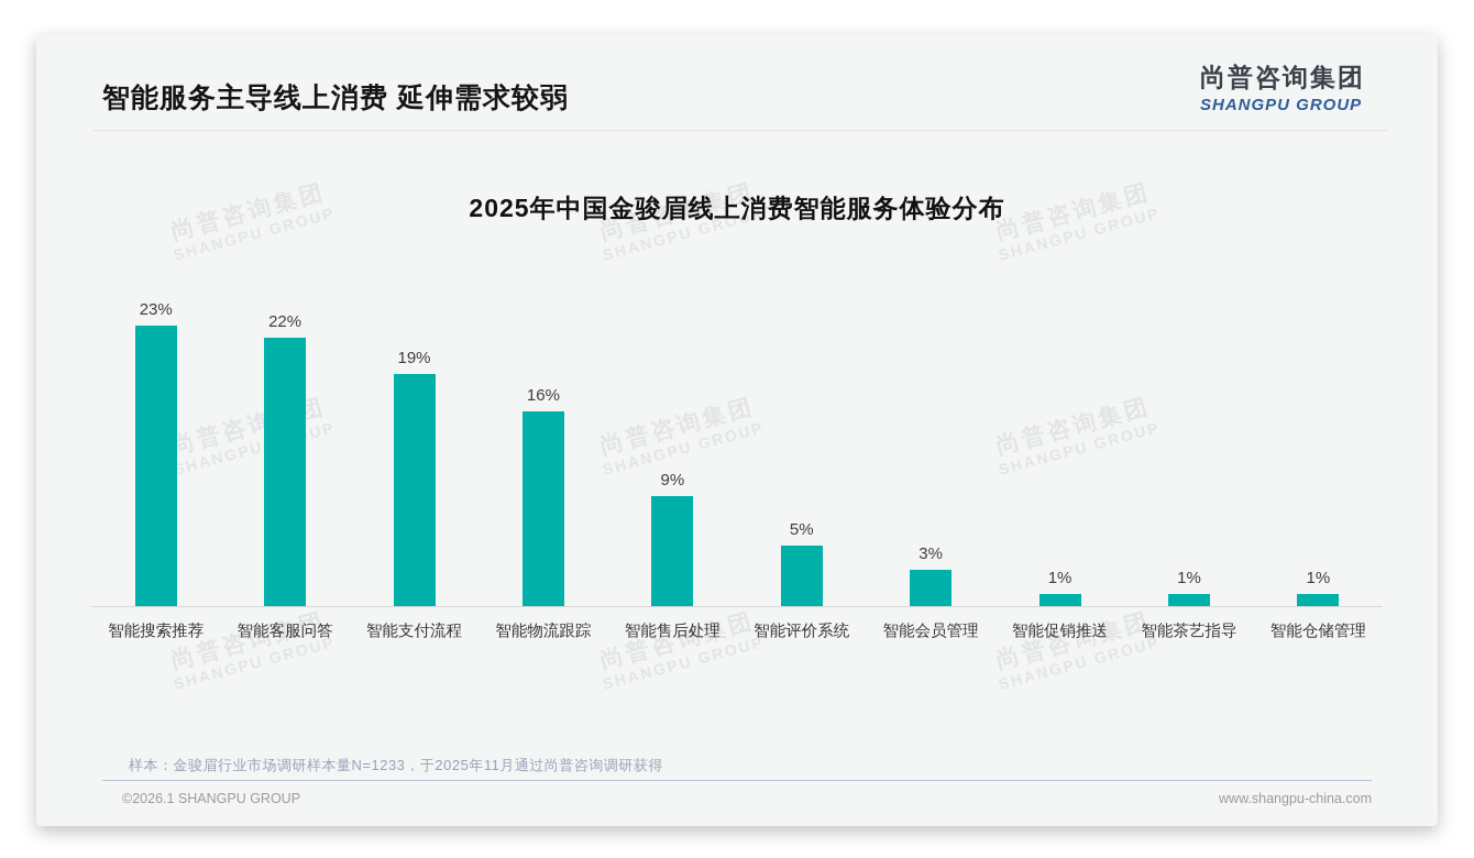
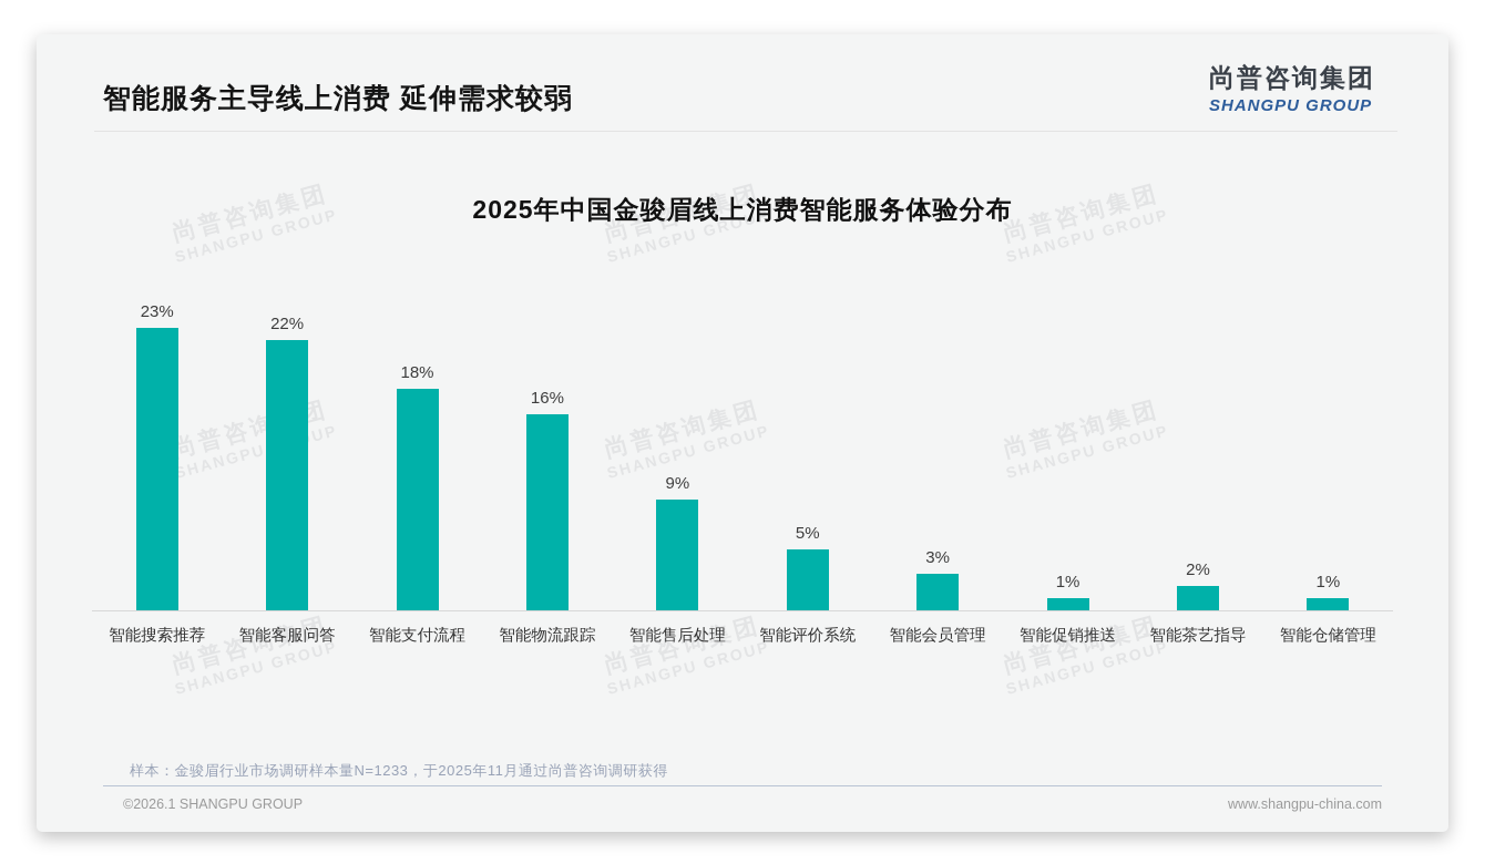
智能支付流程: 19% -> 18%
智能茶艺指导: 1% -> 2%
